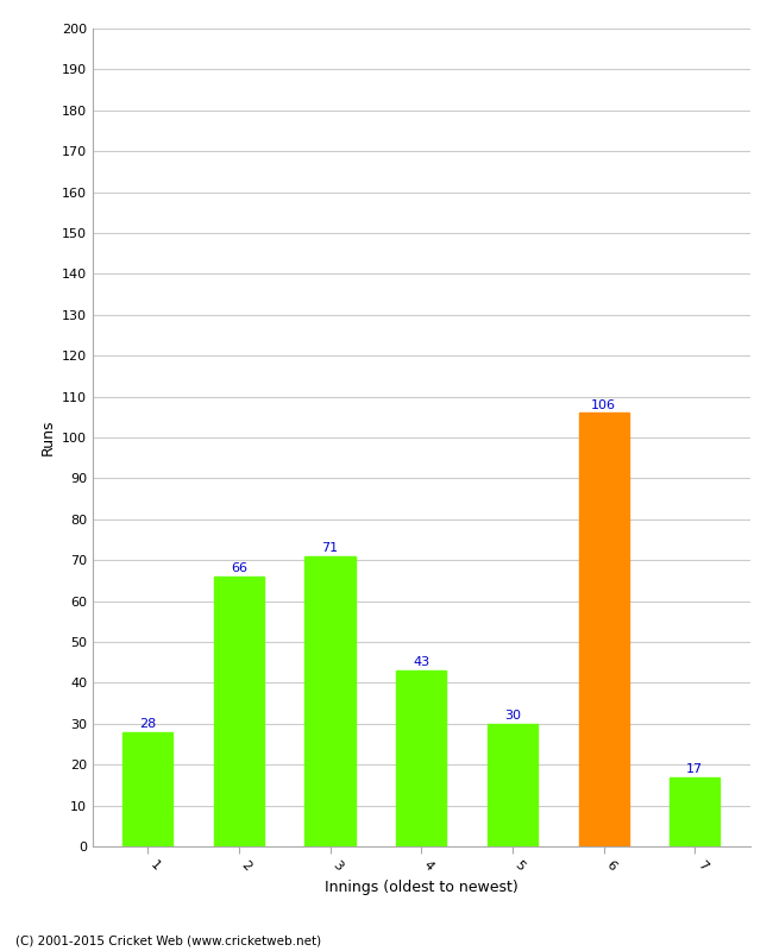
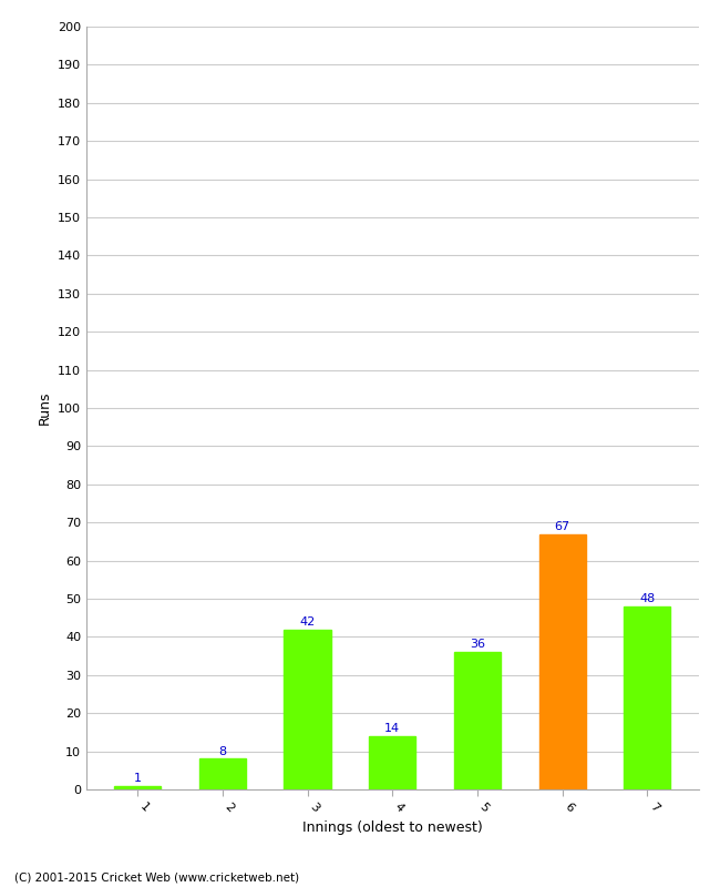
1: 28 -> 1
2: 66 -> 8
3: 71 -> 42
4: 43 -> 14
5: 30 -> 36
6: 106 -> 67
7: 17 -> 48
